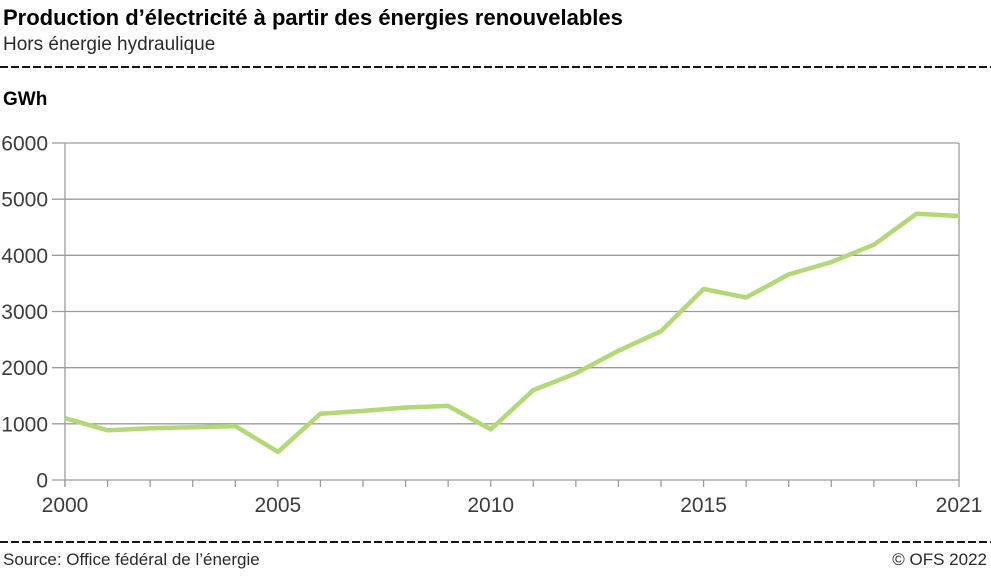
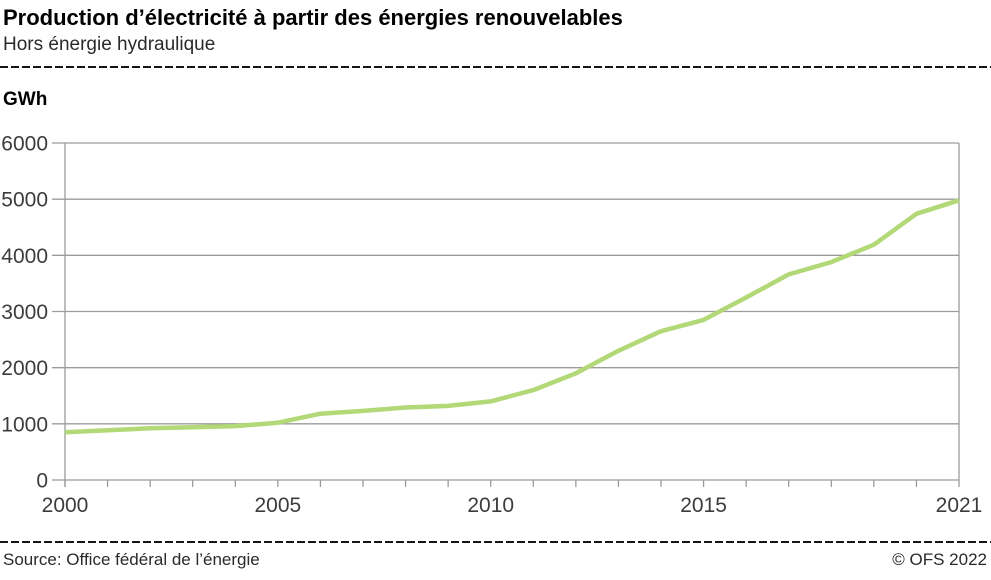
2000: 1100 -> 800
2005: 500 -> 1000
2010: 900 -> 1400
2015: 3400 -> 2800
2021: 4700 -> 5000
